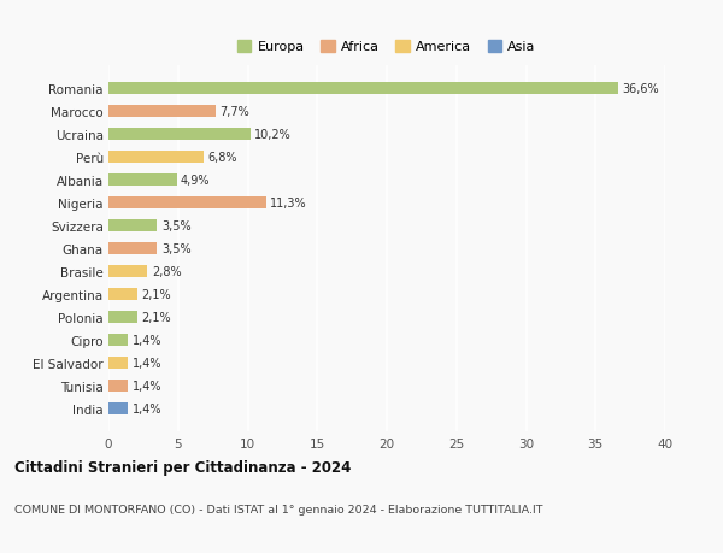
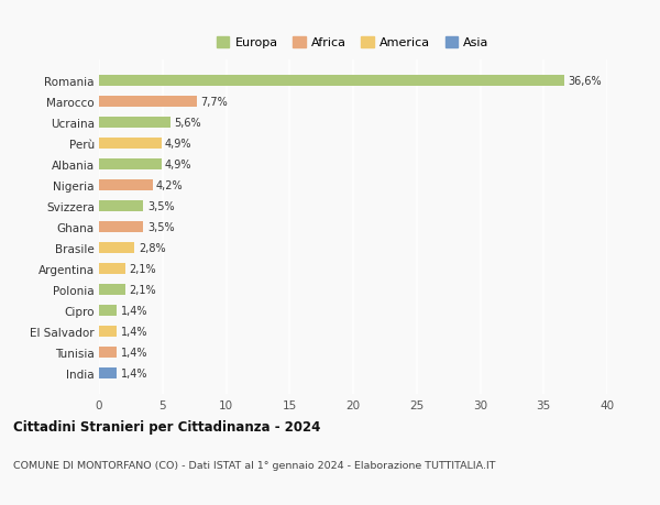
Ucraina: 10,2% -> 5,6%
Perù: 6,8% -> 4,9%
Nigeria: 11,3% -> 4,2%
